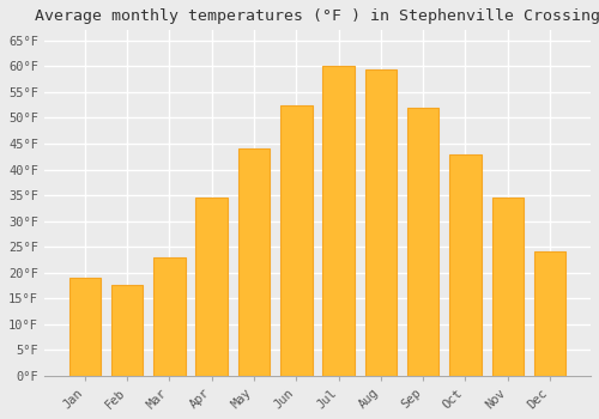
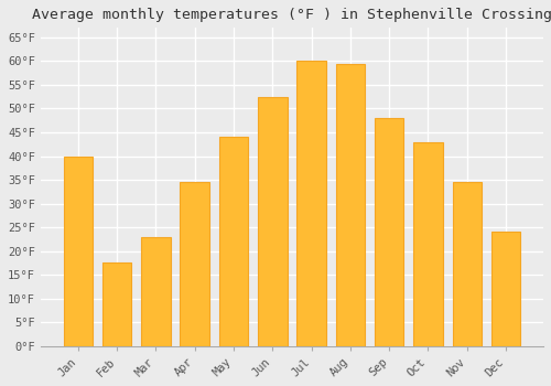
Jan: 19.0°F -> 40.0°F
Sep: 52.0°F -> 48.0°F
